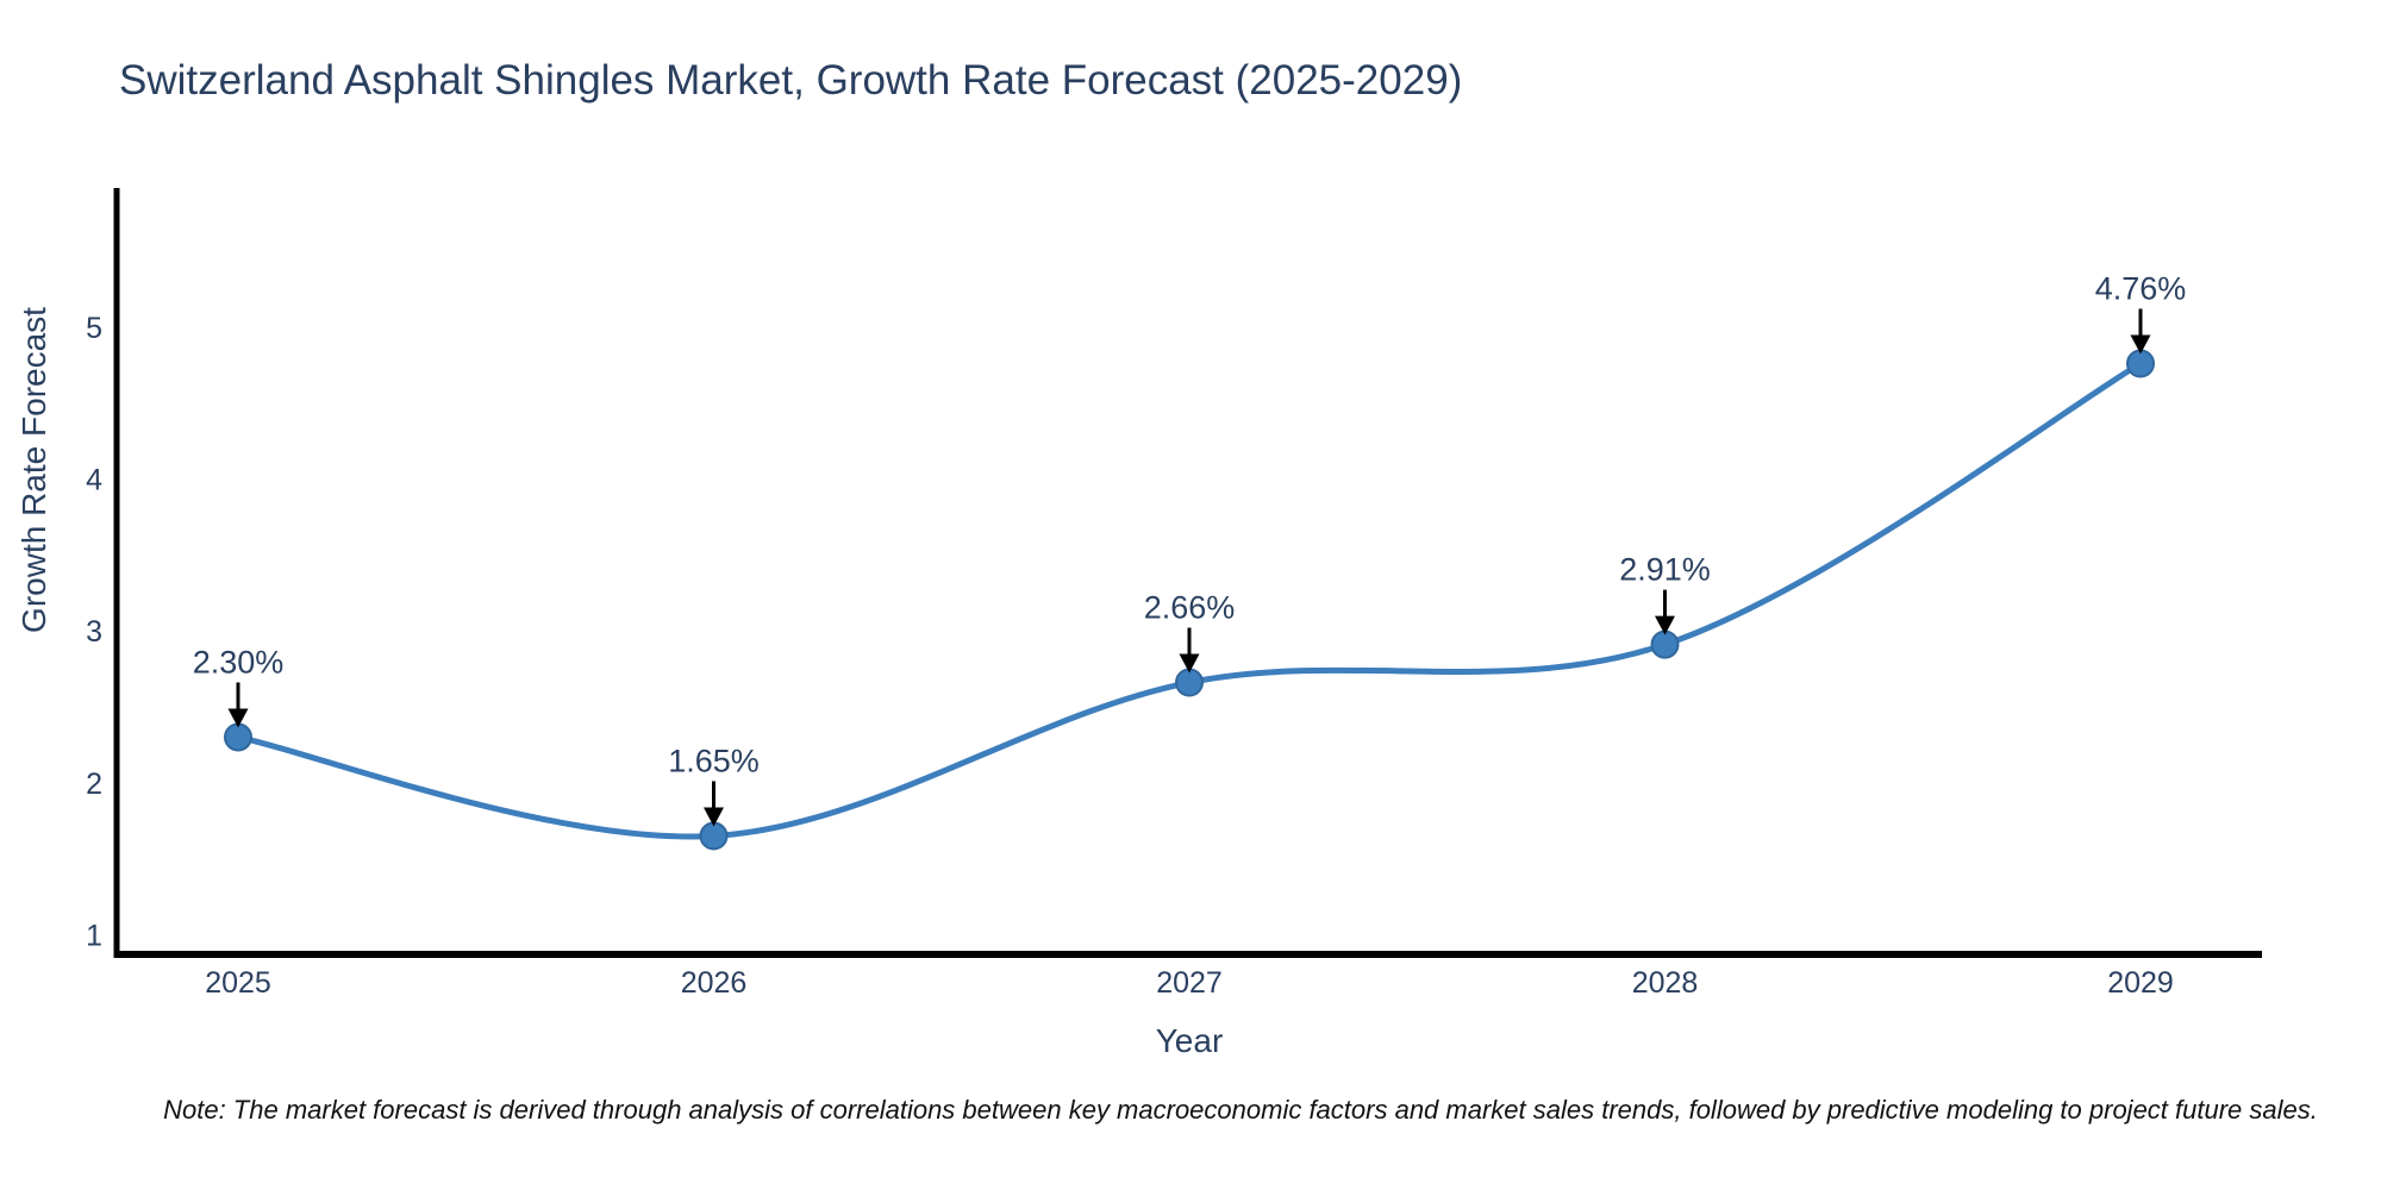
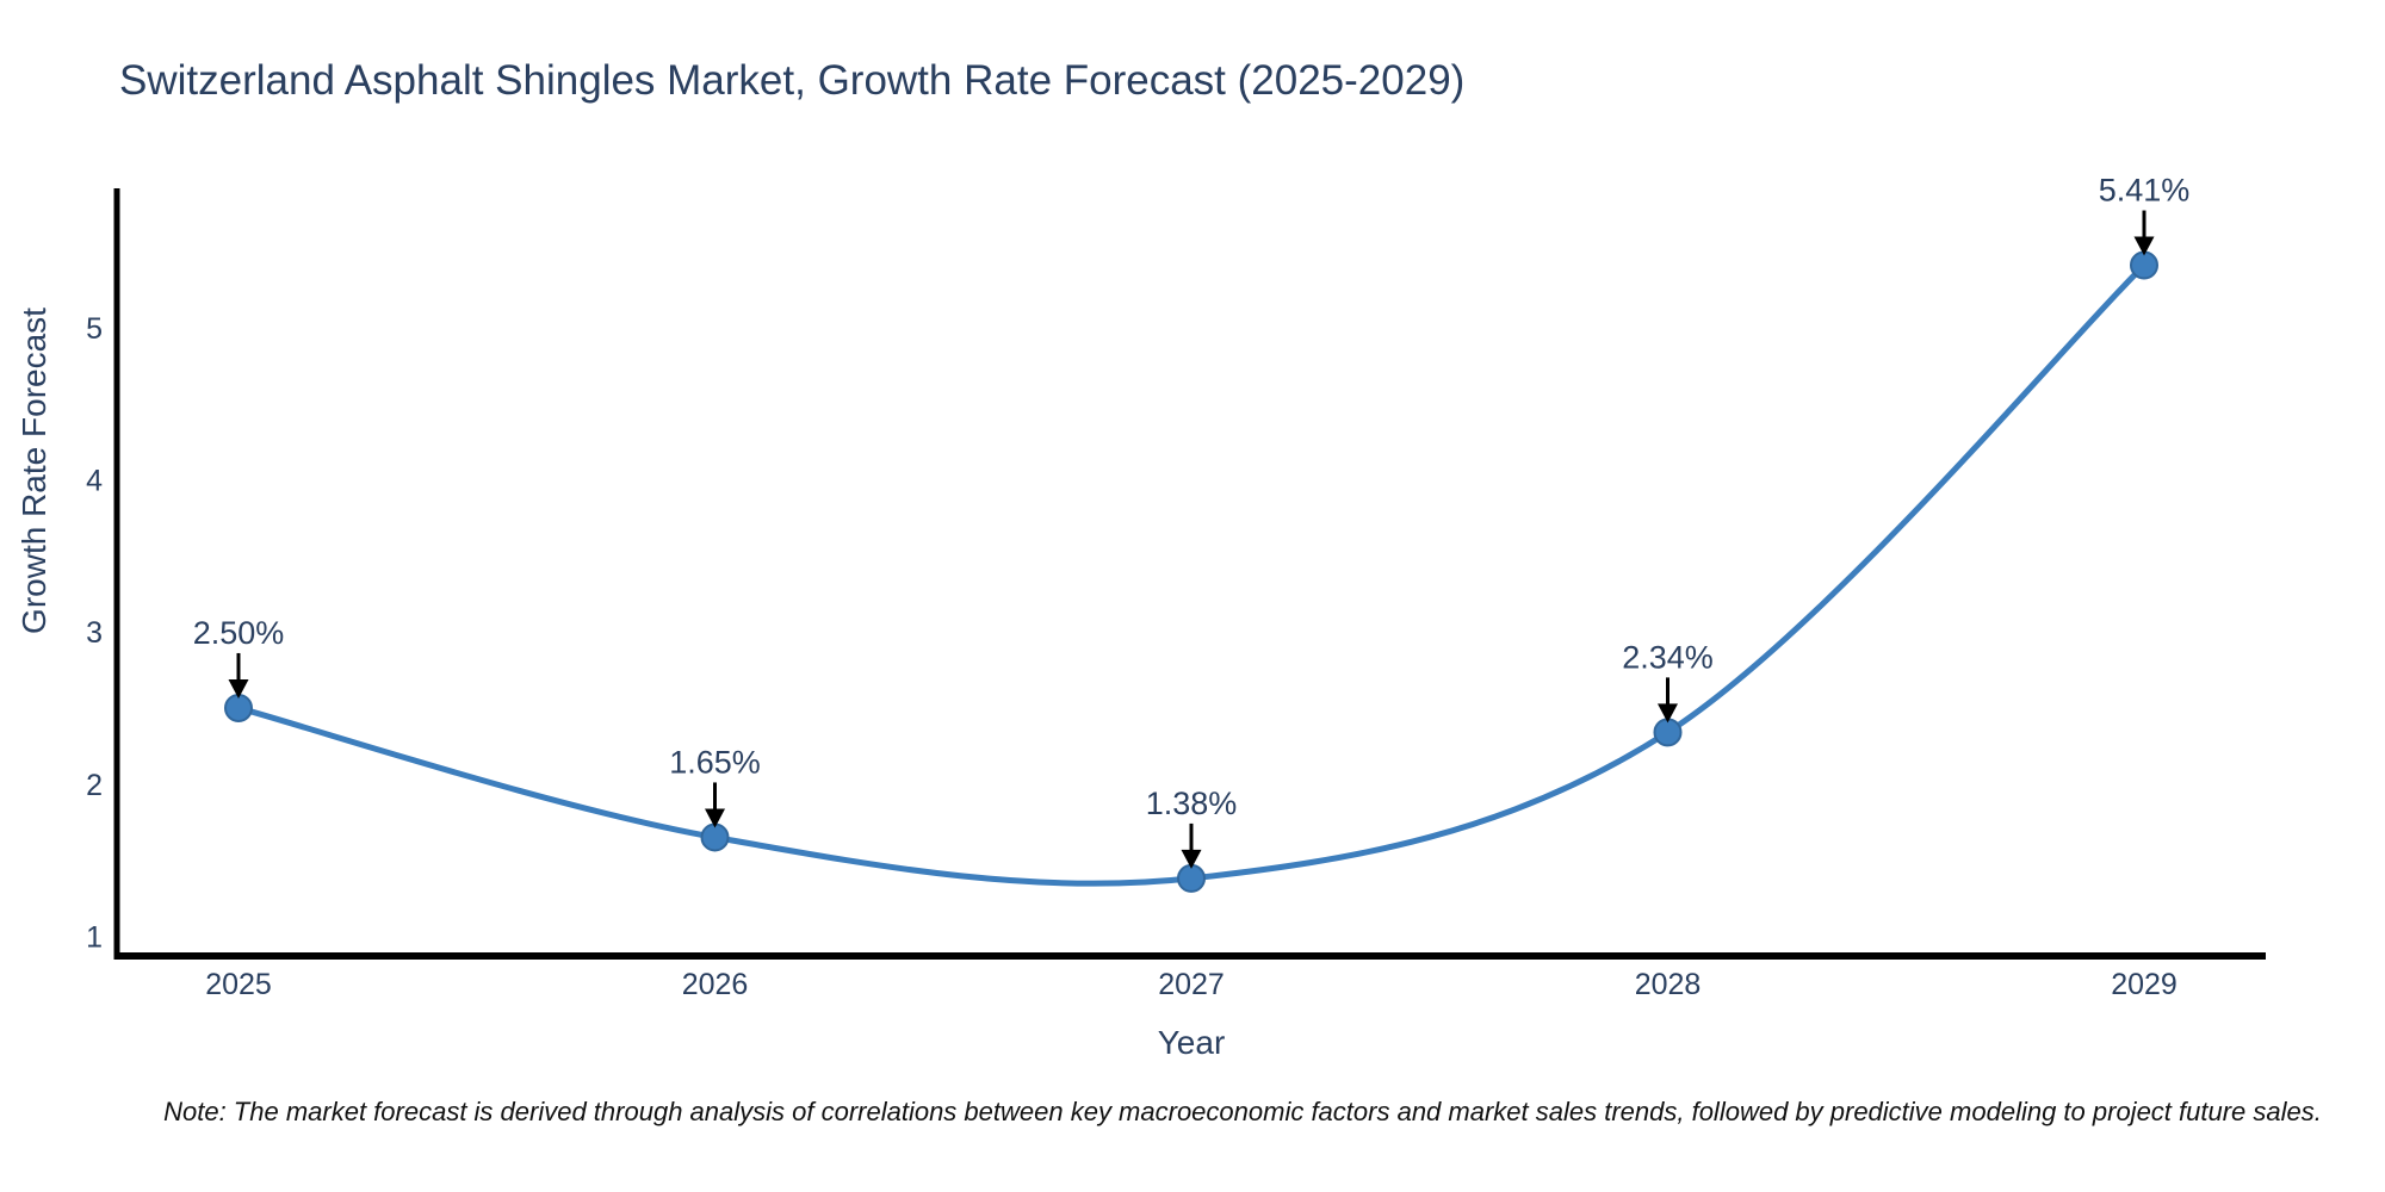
2025: 2.30% -> 2.50%
2027: 2.66% -> 1.38%
2028: 2.91% -> 2.34%
2029: 4.76% -> 5.41%
